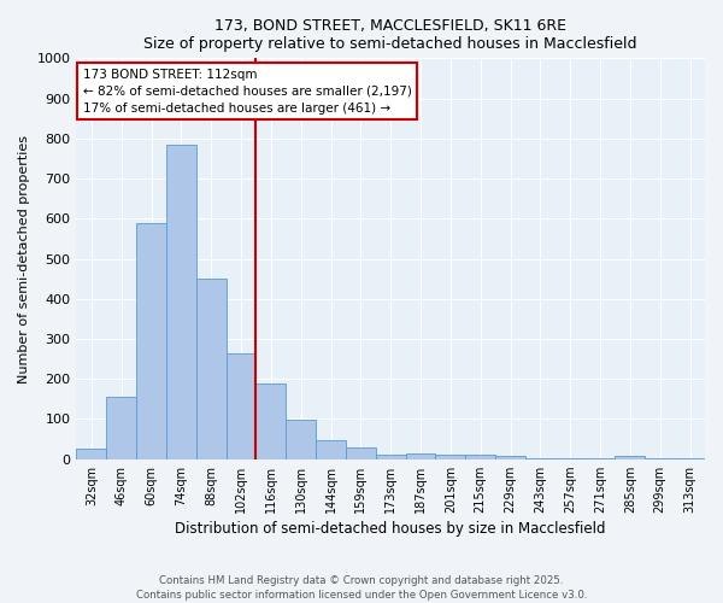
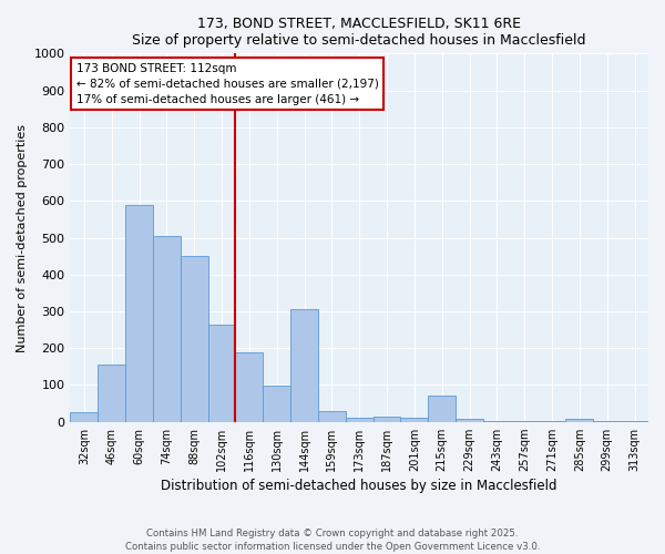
74sqm: 785 -> 505
144sqm: 47 -> 305
215sqm: 10 -> 70
